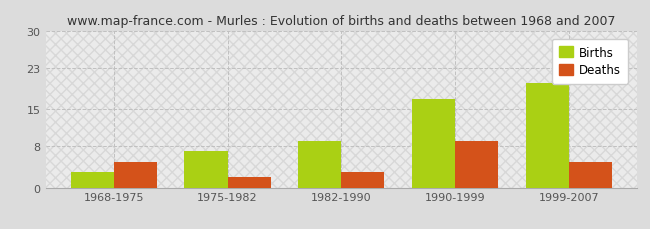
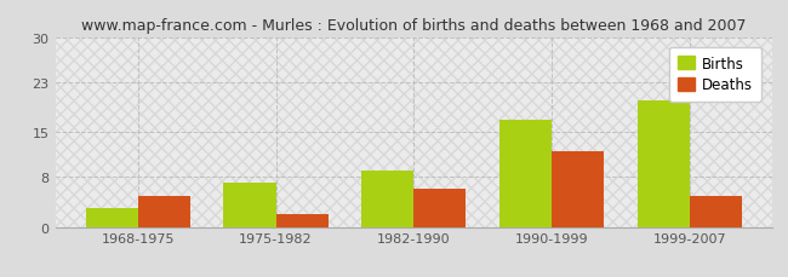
Deaths/1982-1990: 3 -> 6
Deaths/1990-1999: 9 -> 12
